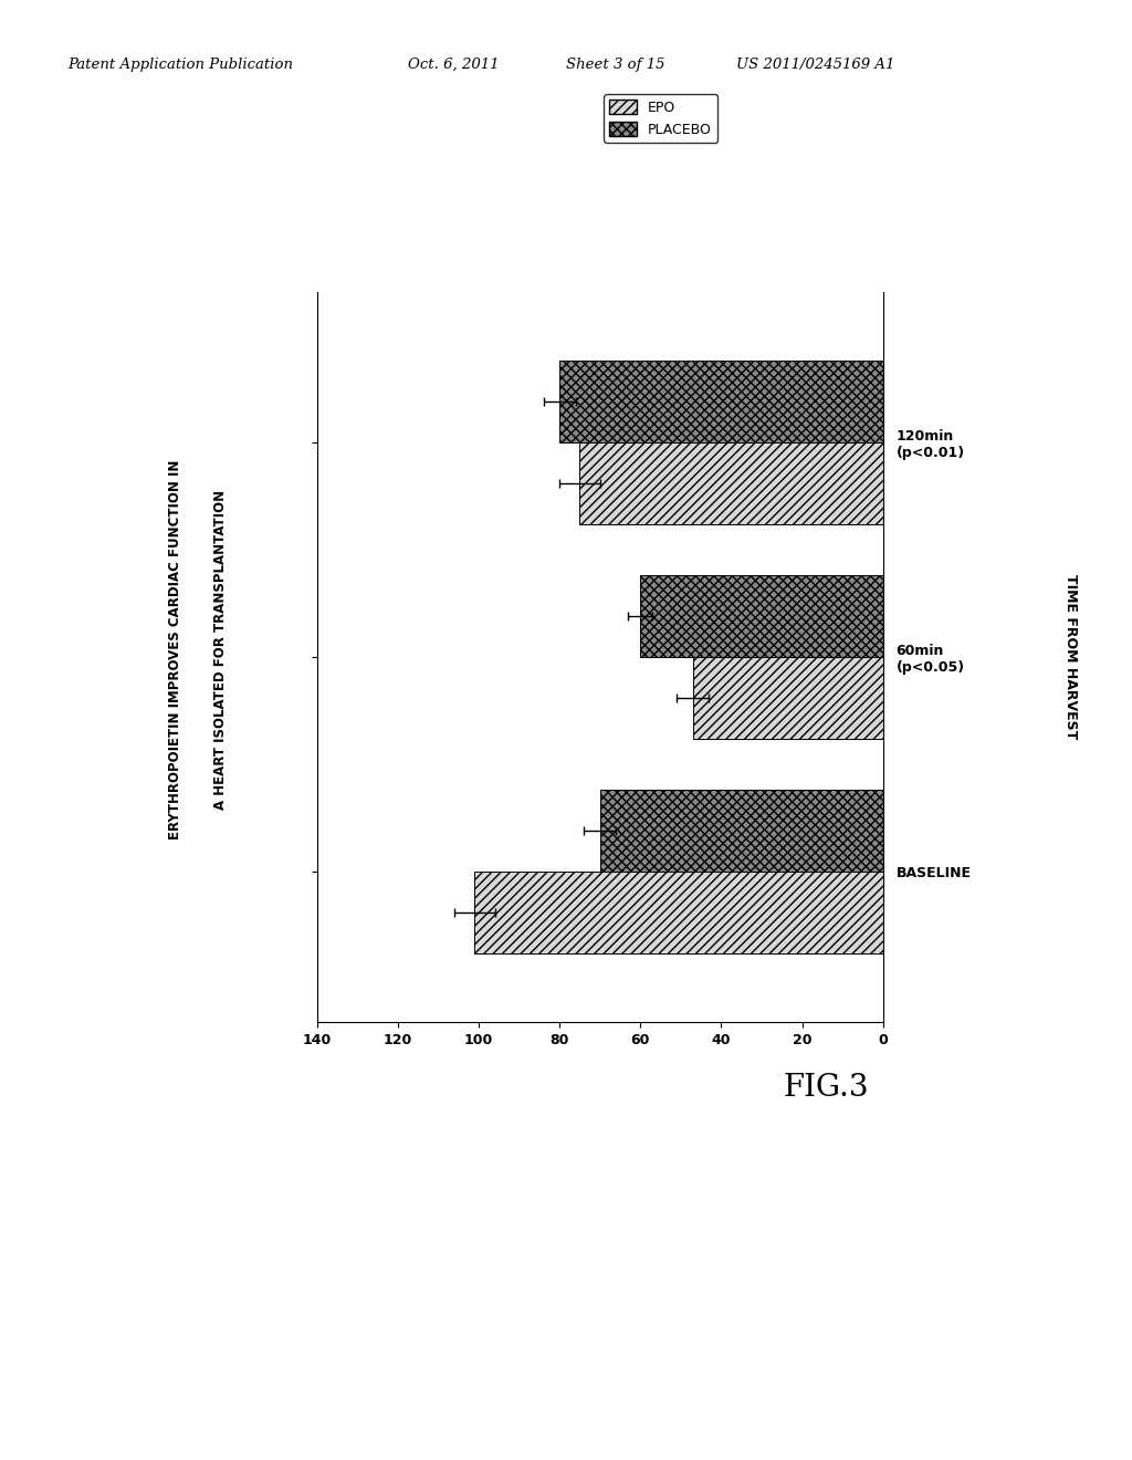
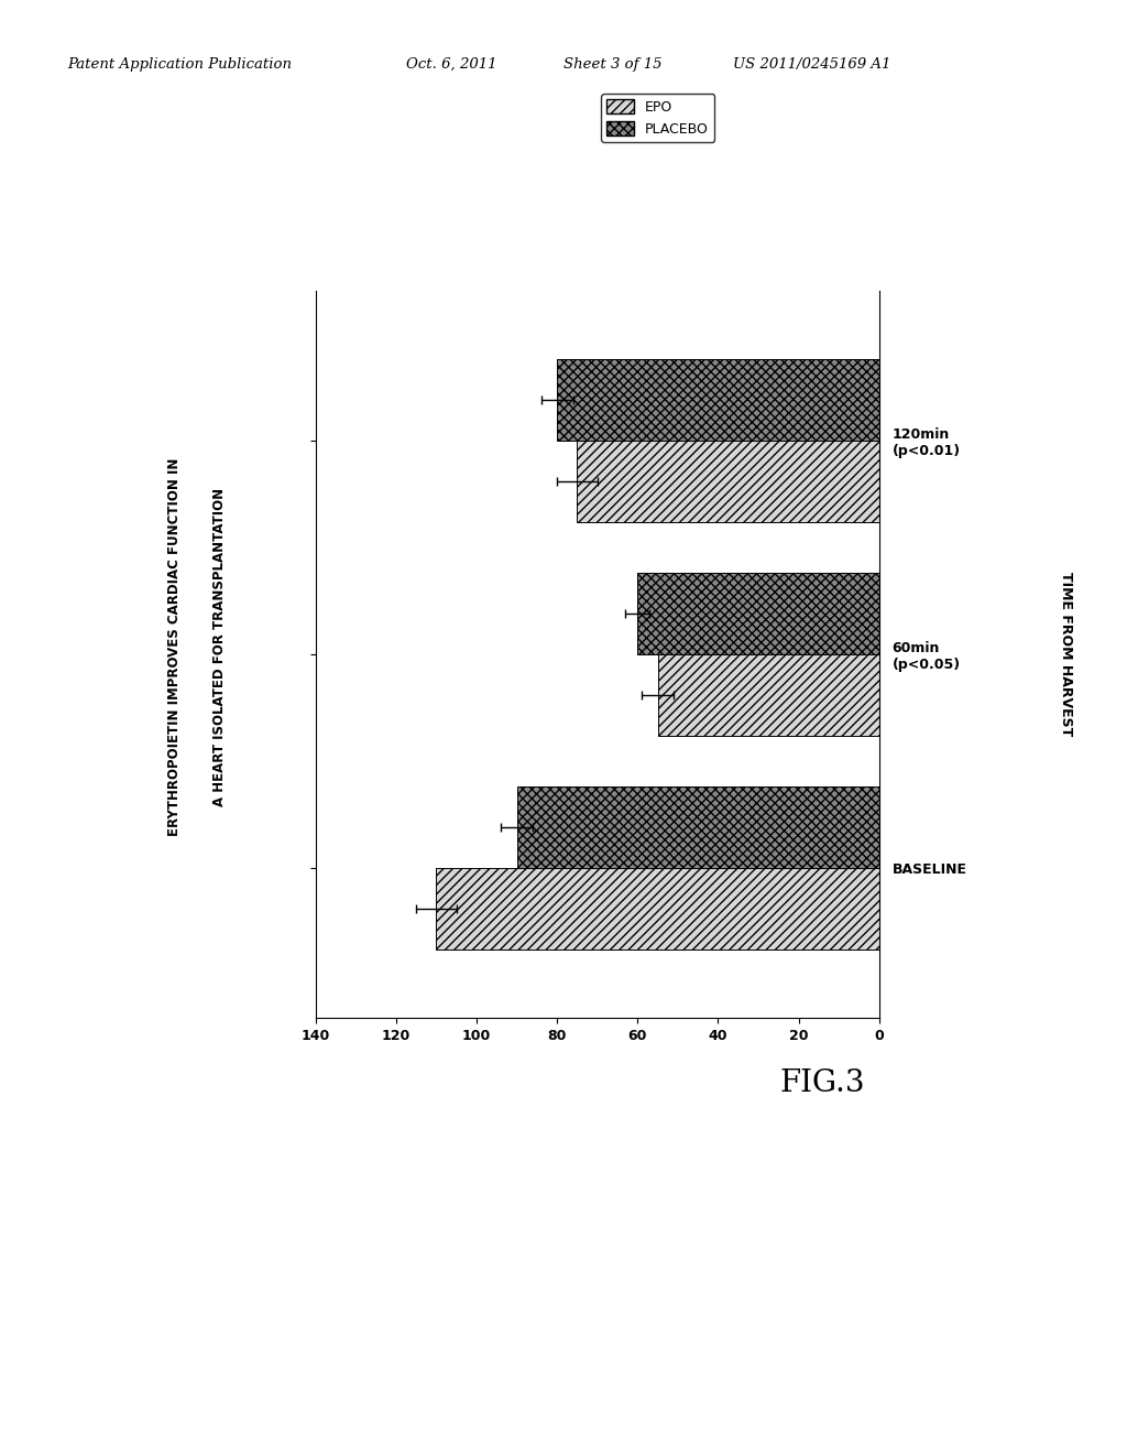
EPO/60min (p<0.05): 47 -> 55
PLACEBO/BASELINE: 70 -> 90
EPO/BASELINE: 101 -> 110
